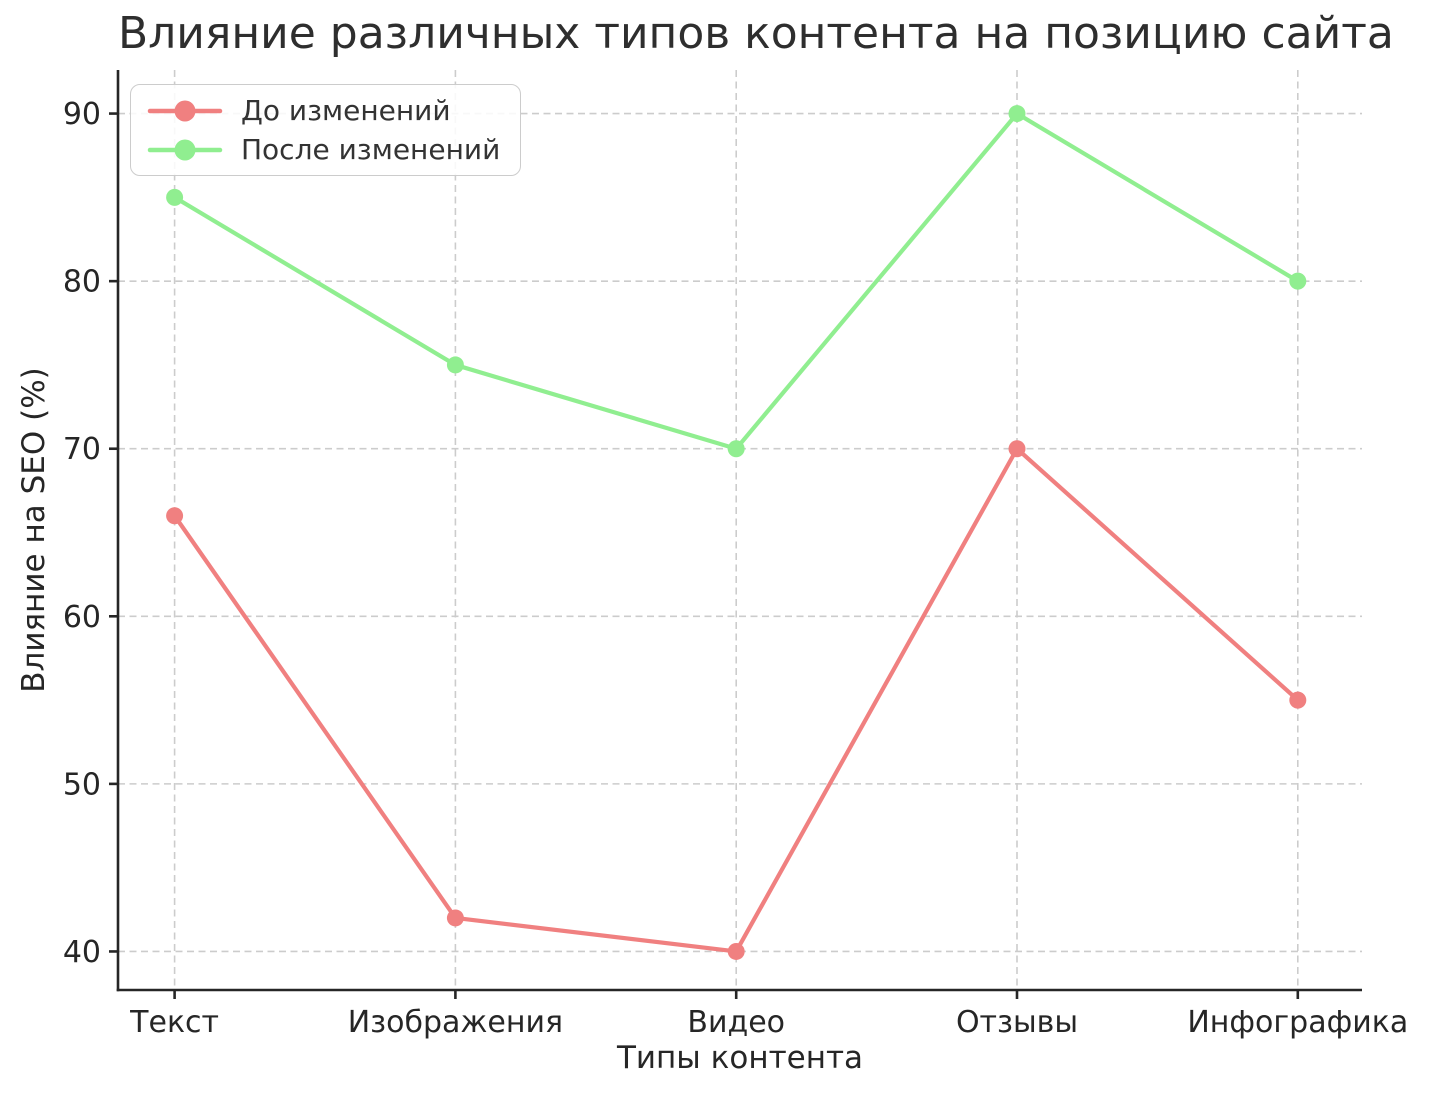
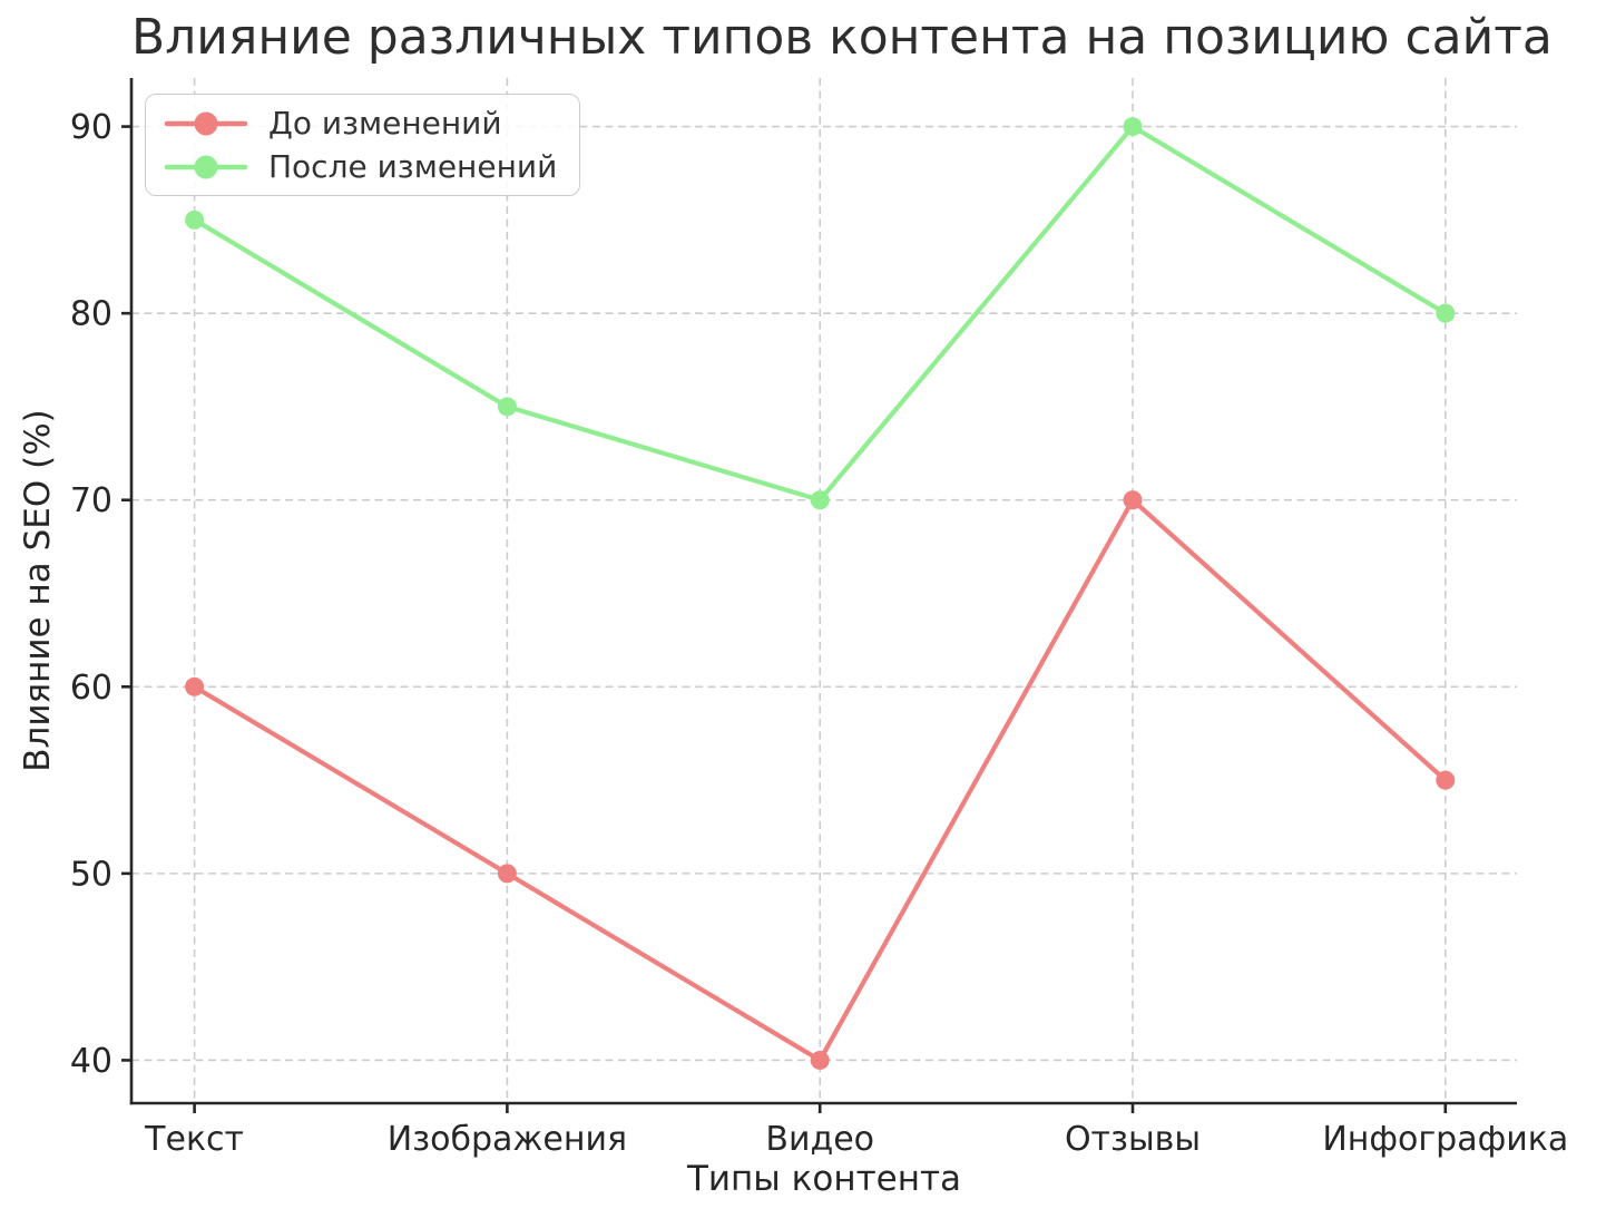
До изменений/Текст: 66 -> 60
До изменений/Изображения: 42 -> 50
